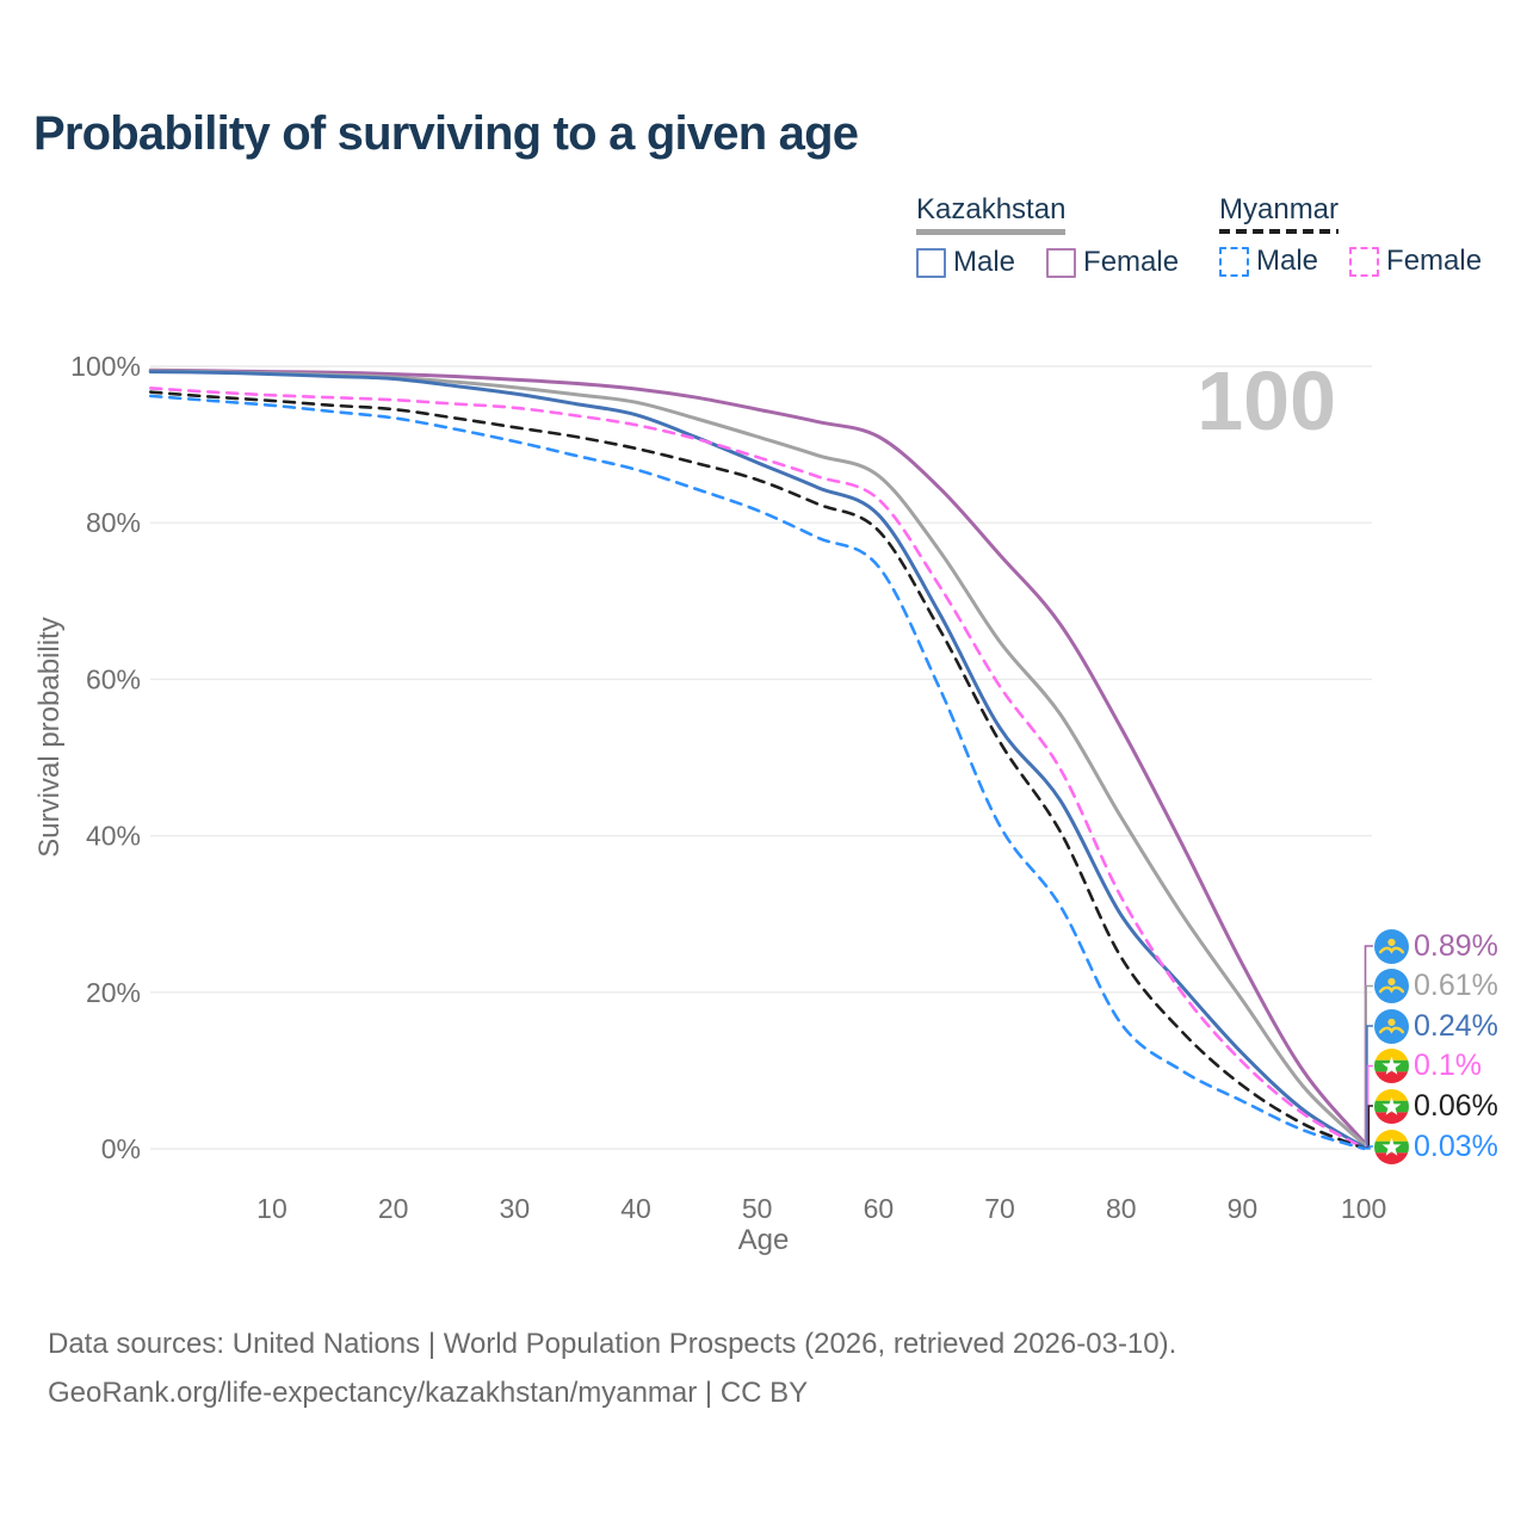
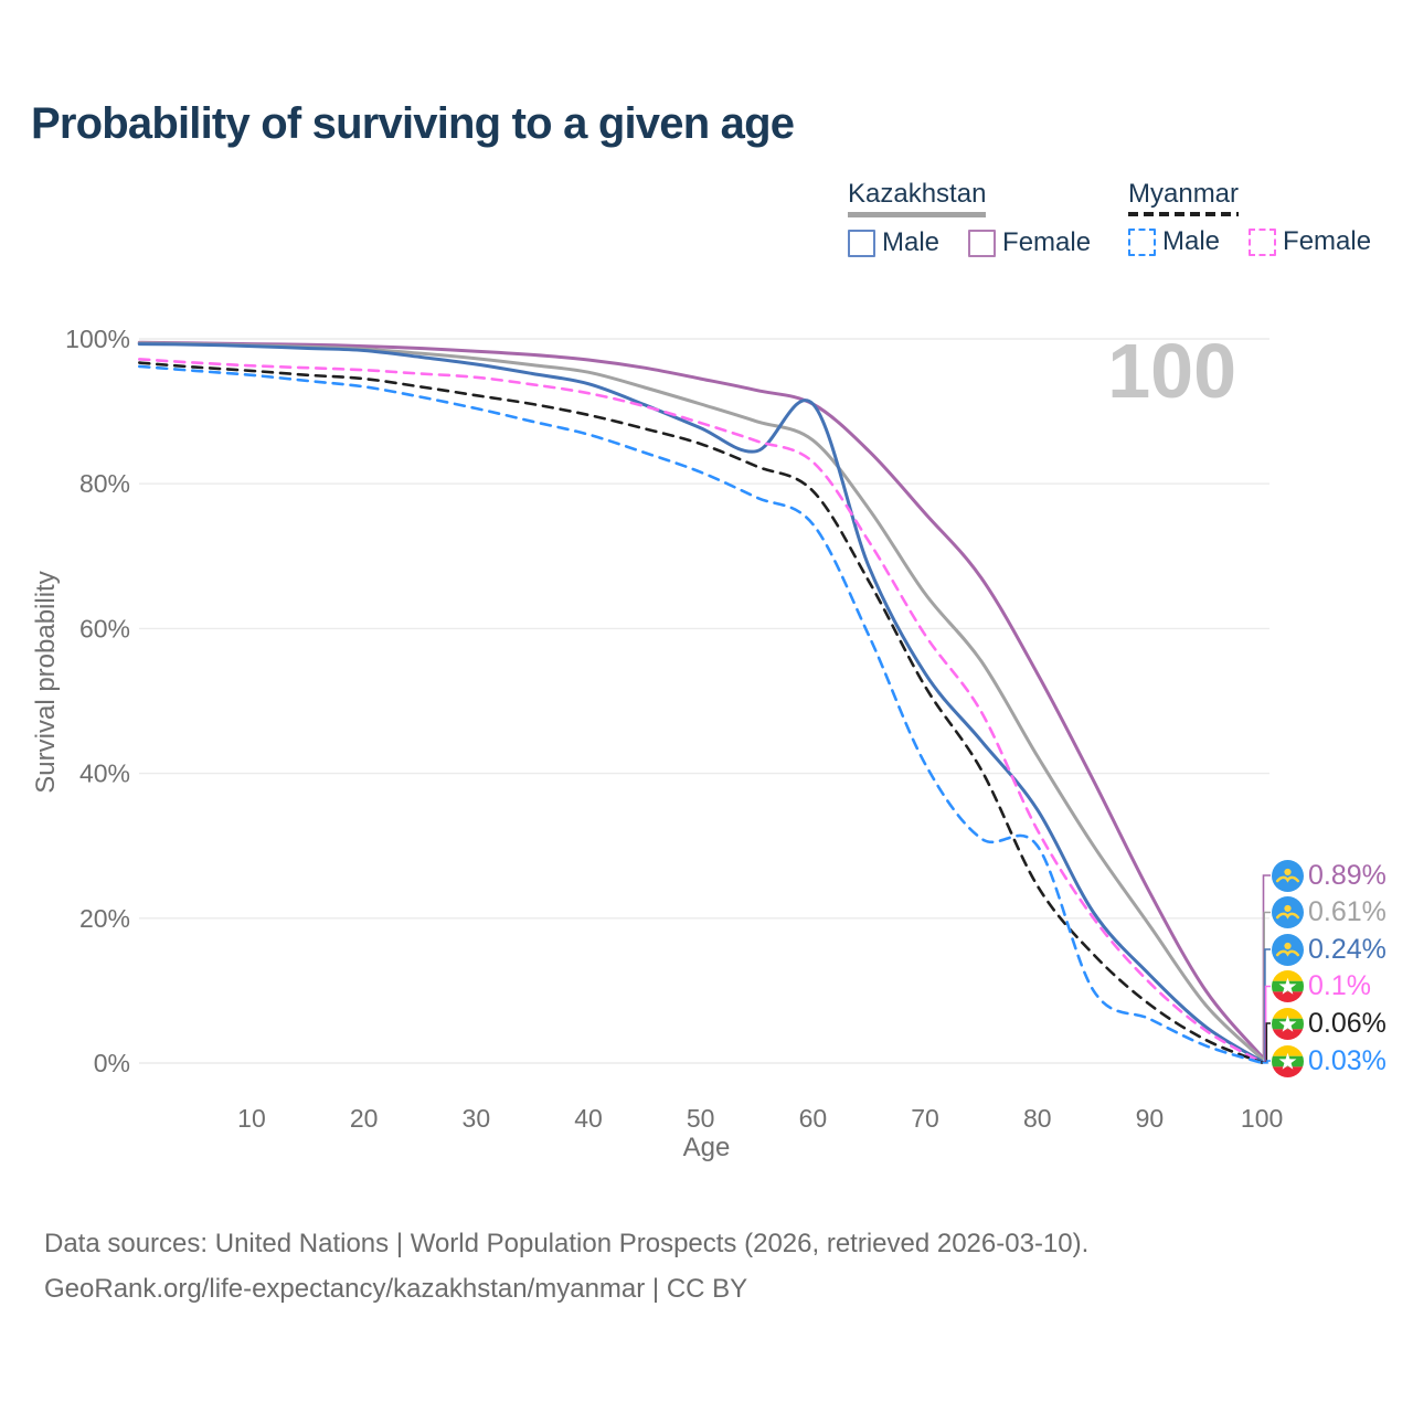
Kazakhstan Male/60: 81% -> 91%
Kazakhstan Male/80: 30% -> 35%
Myanmar Male/80: 16% -> 30%
